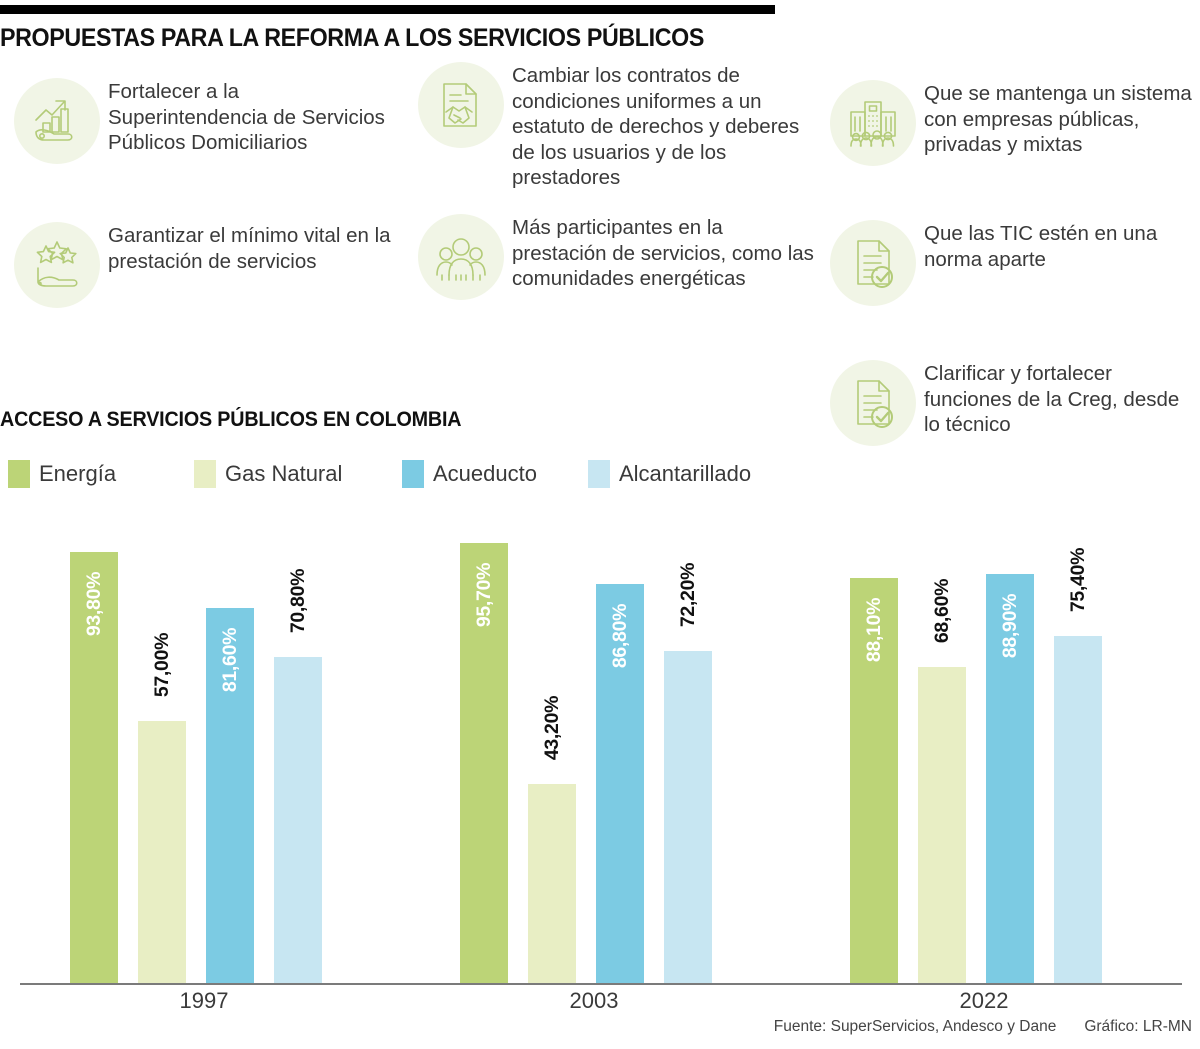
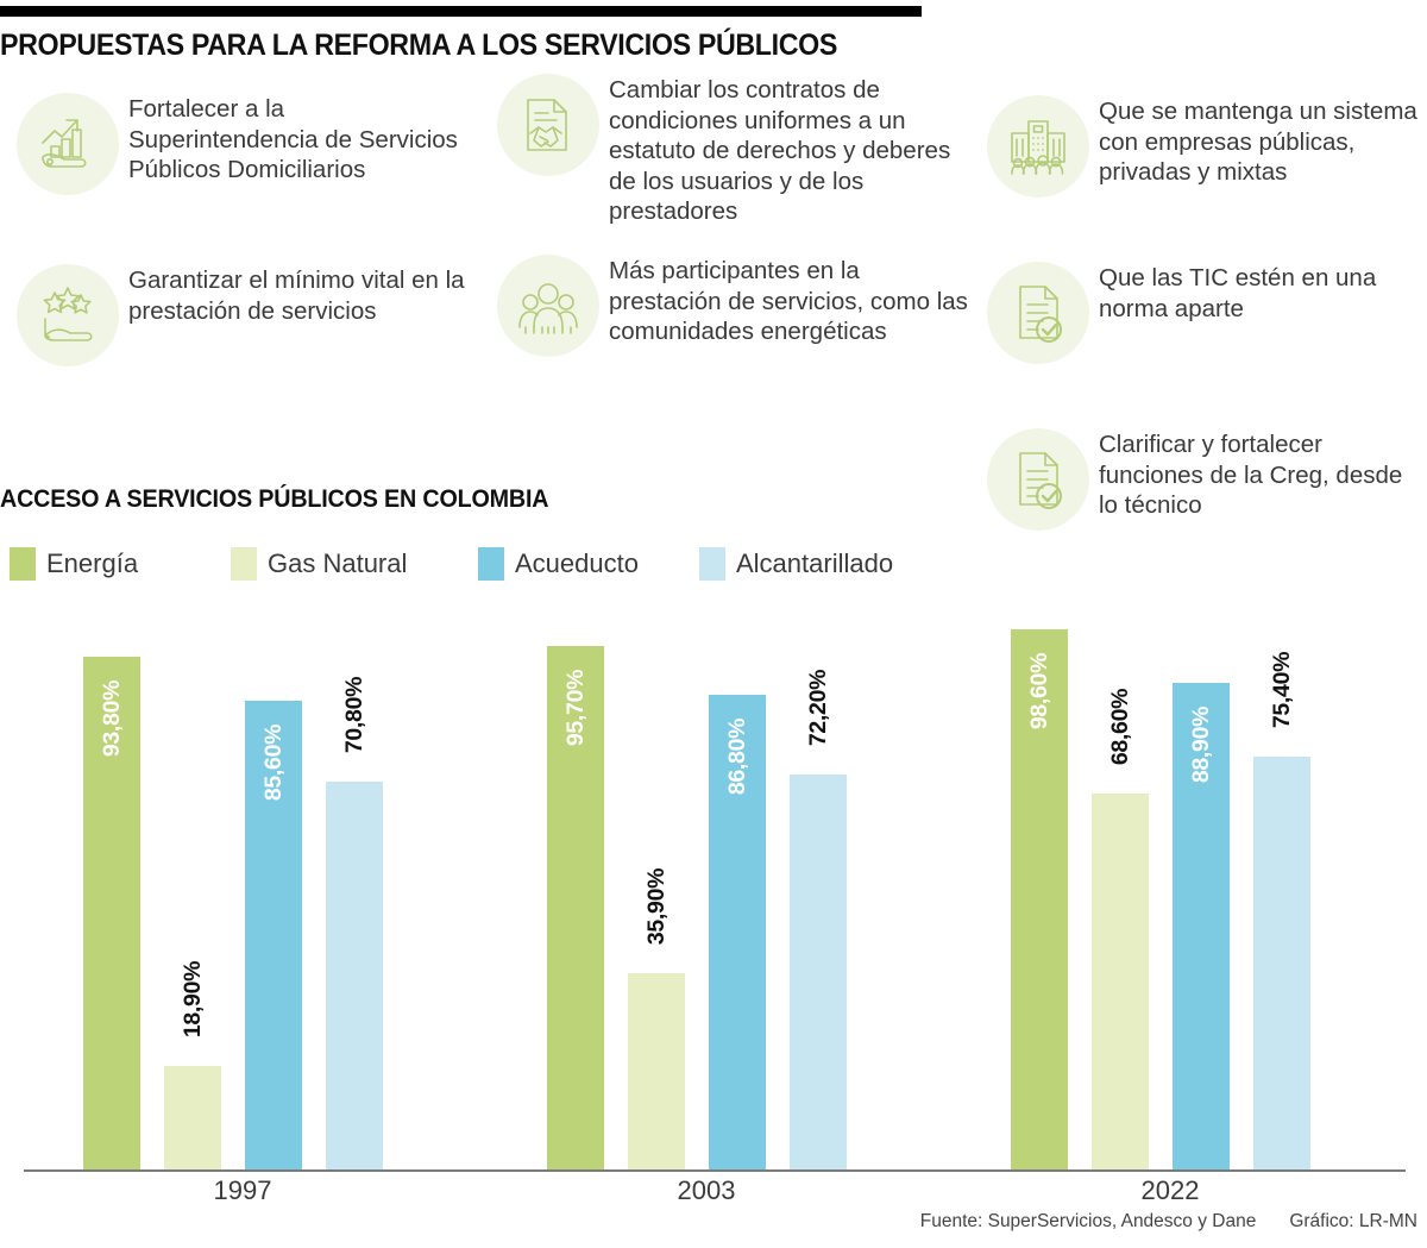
Gas Natural/1997: 57,00% -> 18,90%
Acueducto/1997: 81,60% -> 85,60%
Gas Natural/2003: 43,20% -> 35,90%
Energía/2022: 88,10% -> 98,60%
